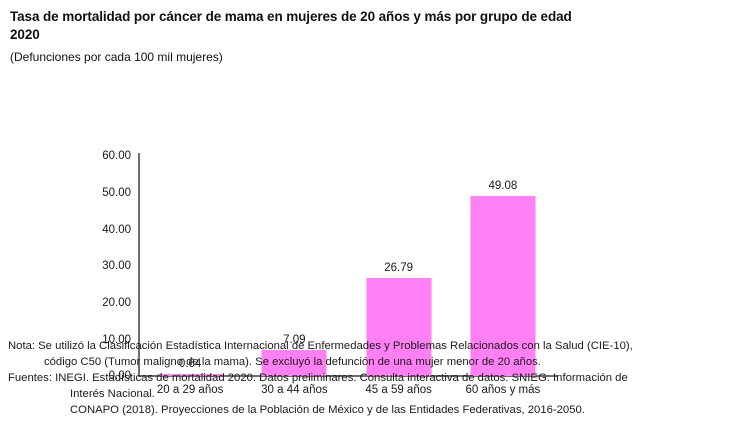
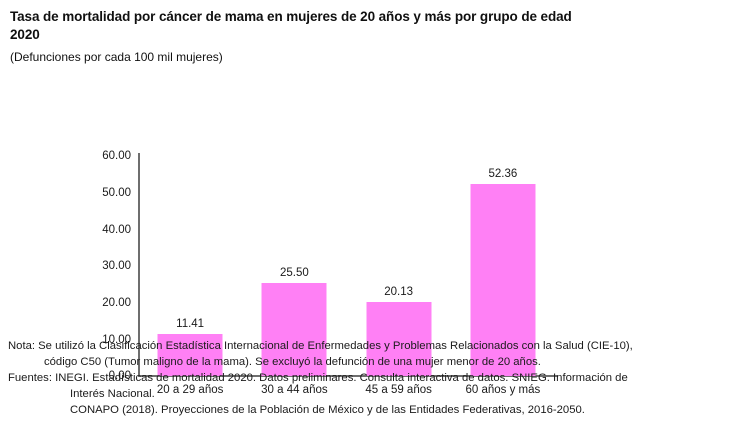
20 a 29 años: 0.64 -> 11.41
30 a 44 años: 7.09 -> 25.50
45 a 59 años: 26.79 -> 20.13
60 años y más: 49.08 -> 52.36
